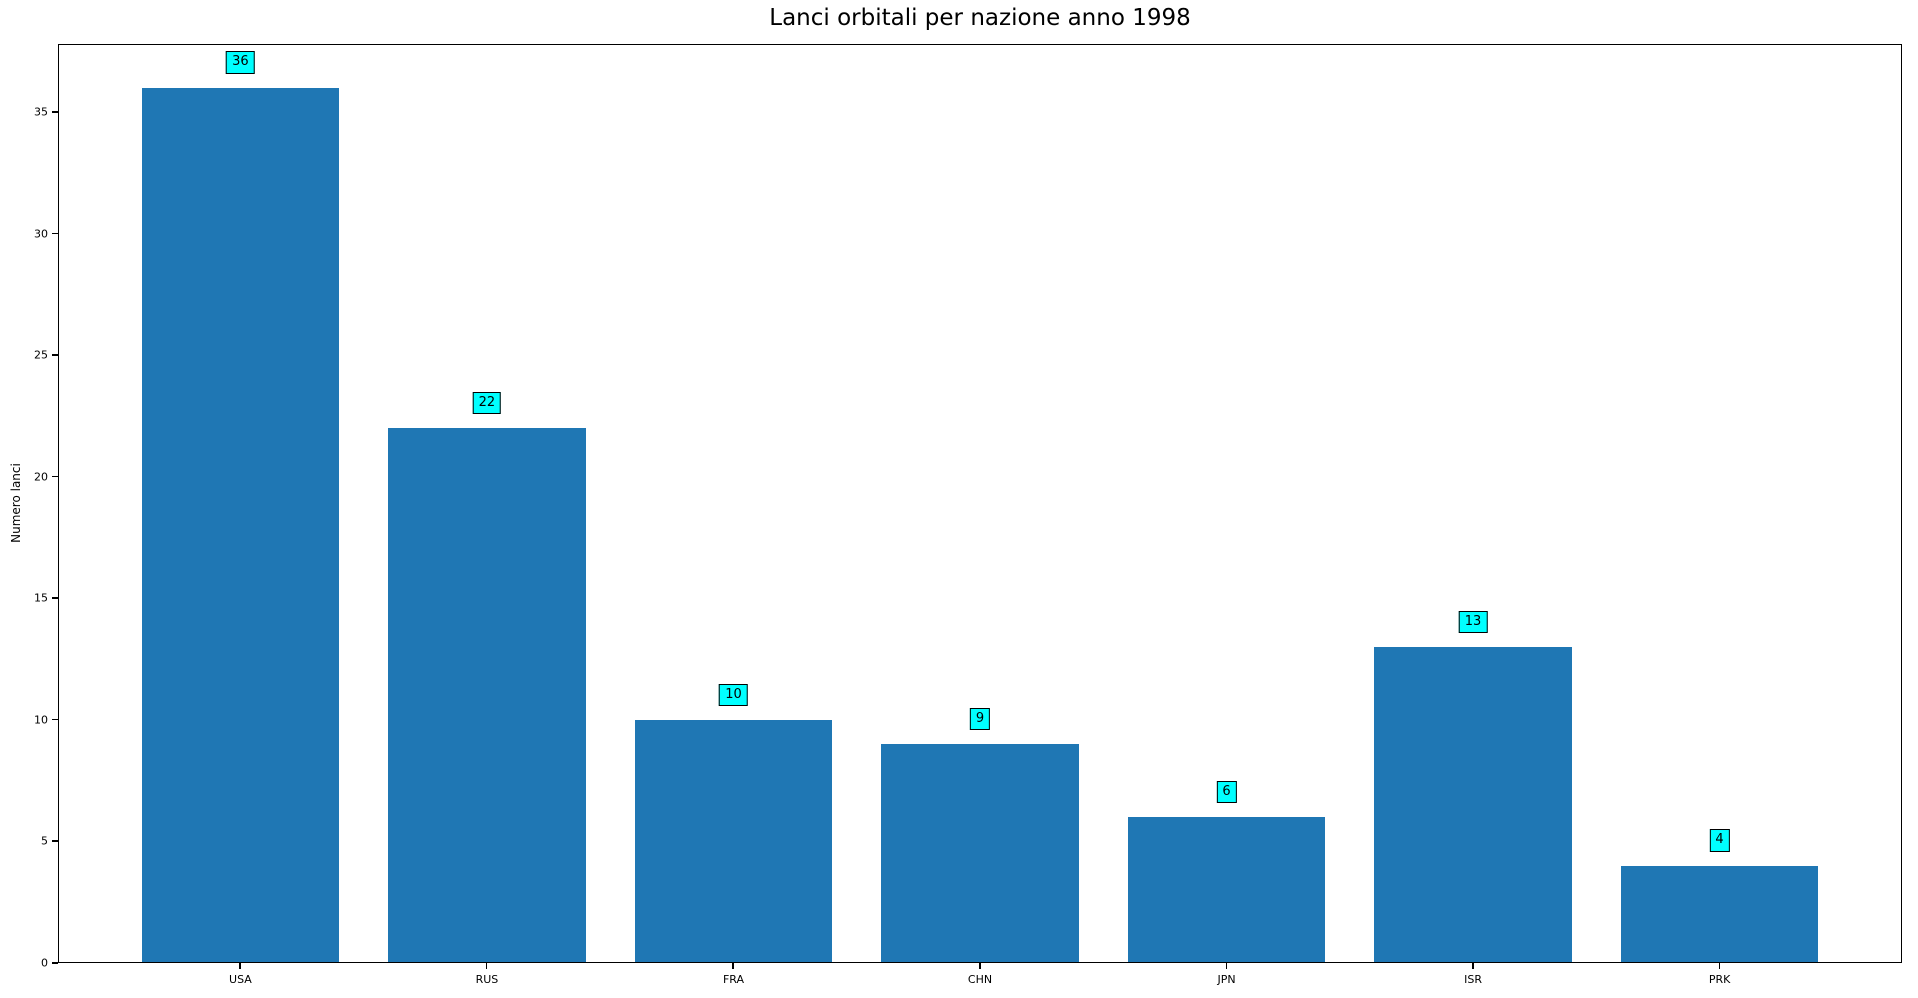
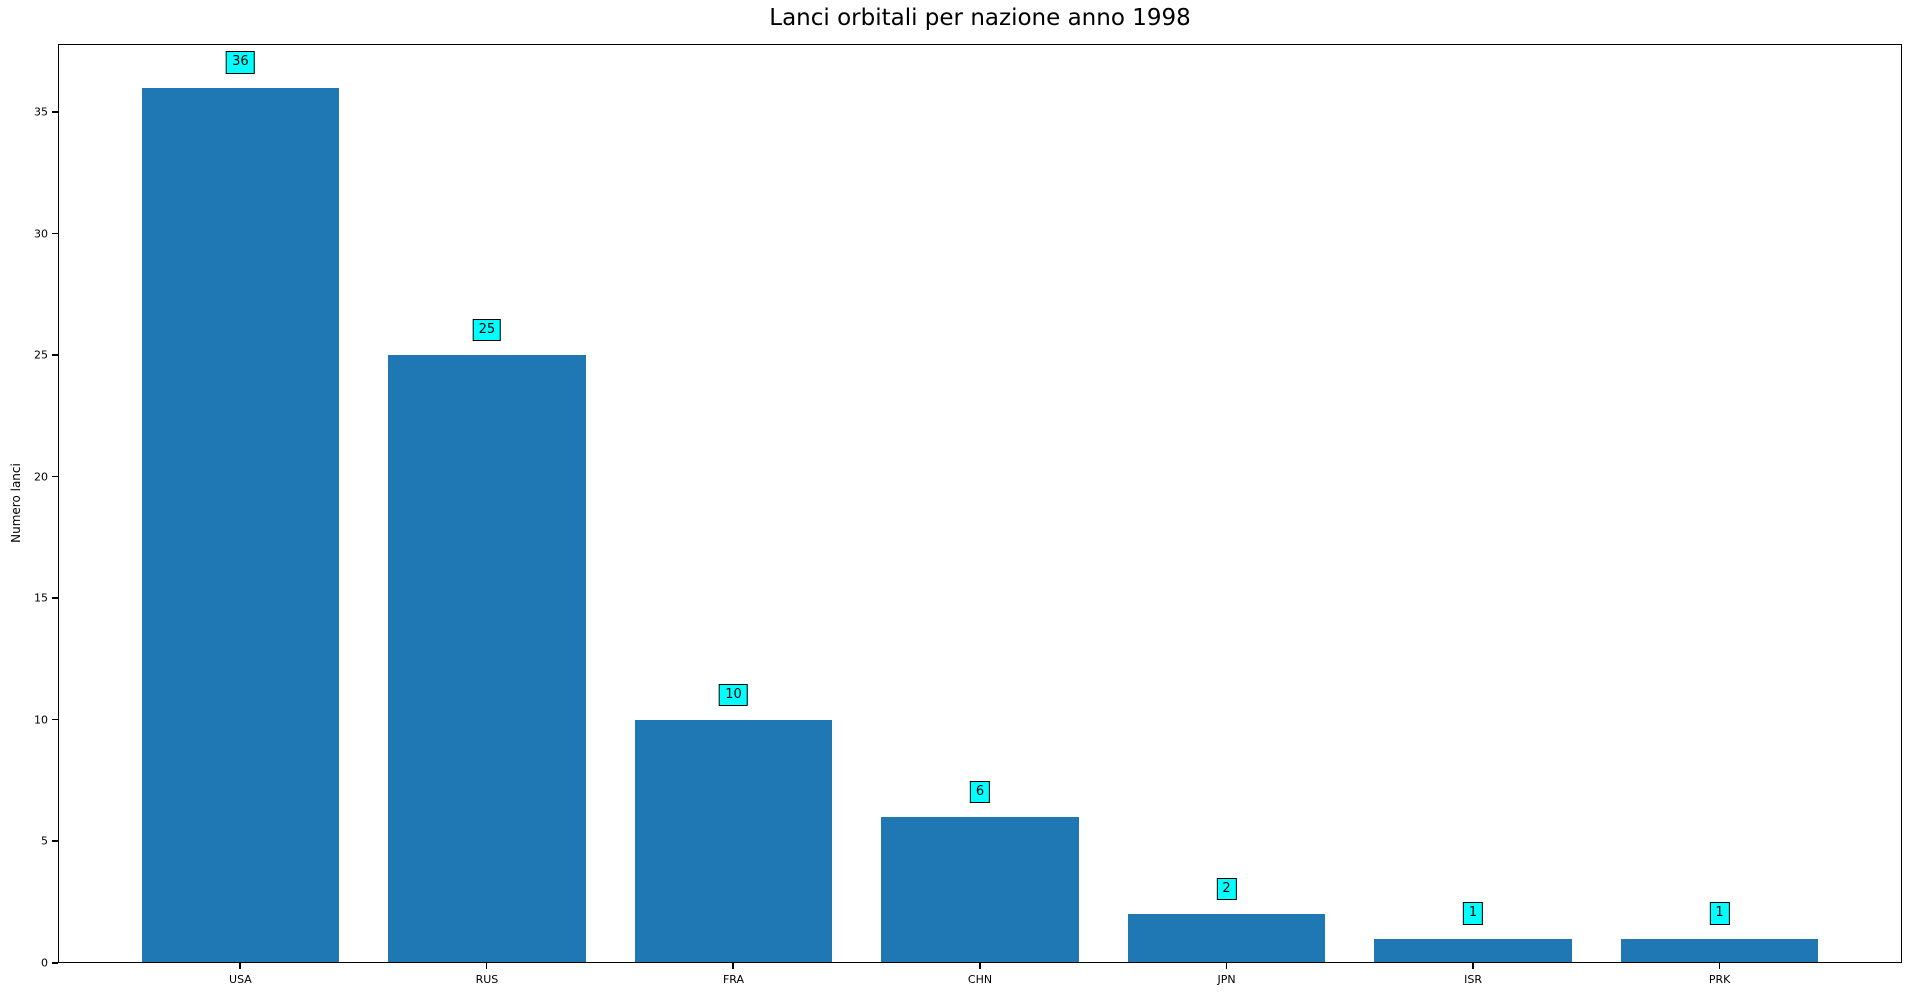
RUS: 22 -> 25
CHN: 9 -> 6
JPN: 6 -> 2
ISR: 13 -> 1
PRK: 4 -> 1
